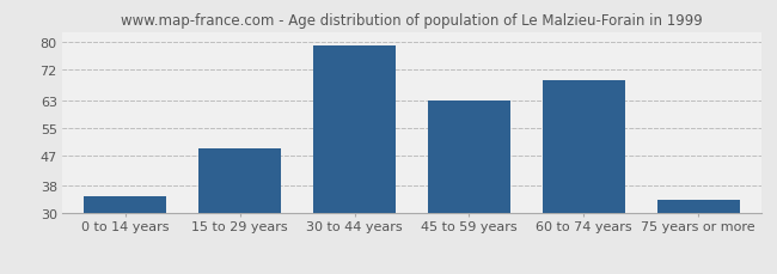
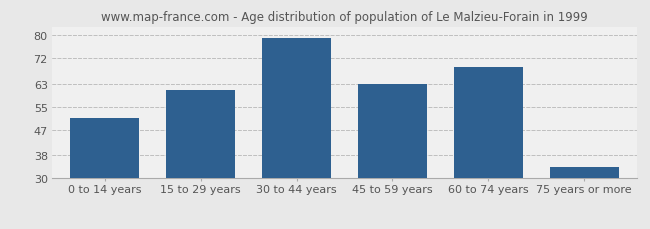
0 to 14 years: 35 -> 51
15 to 29 years: 49 -> 61
